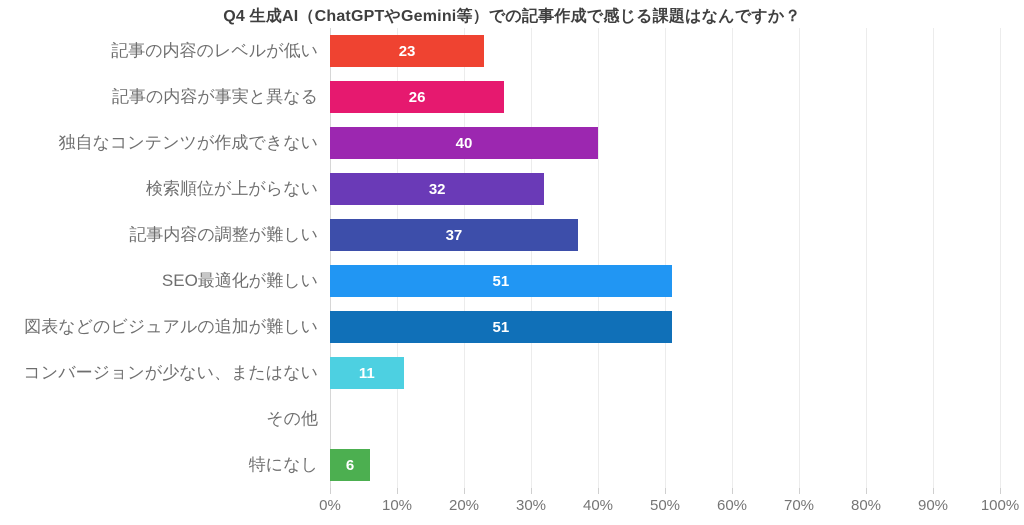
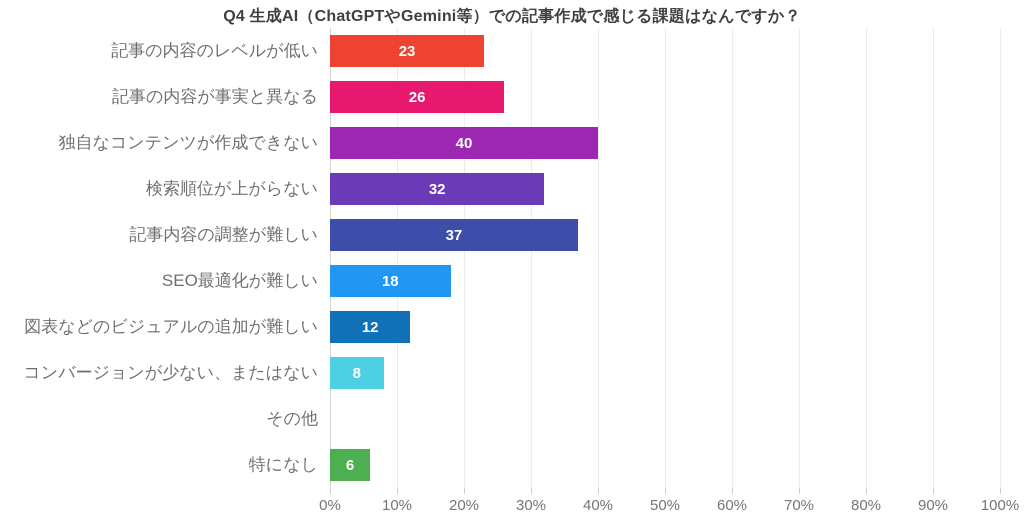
SEO最適化が難しい: 51 -> 18
図表などのビジュアルの追加が難しい: 51 -> 12
コンバージョンが少ない、またはない: 11 -> 8
